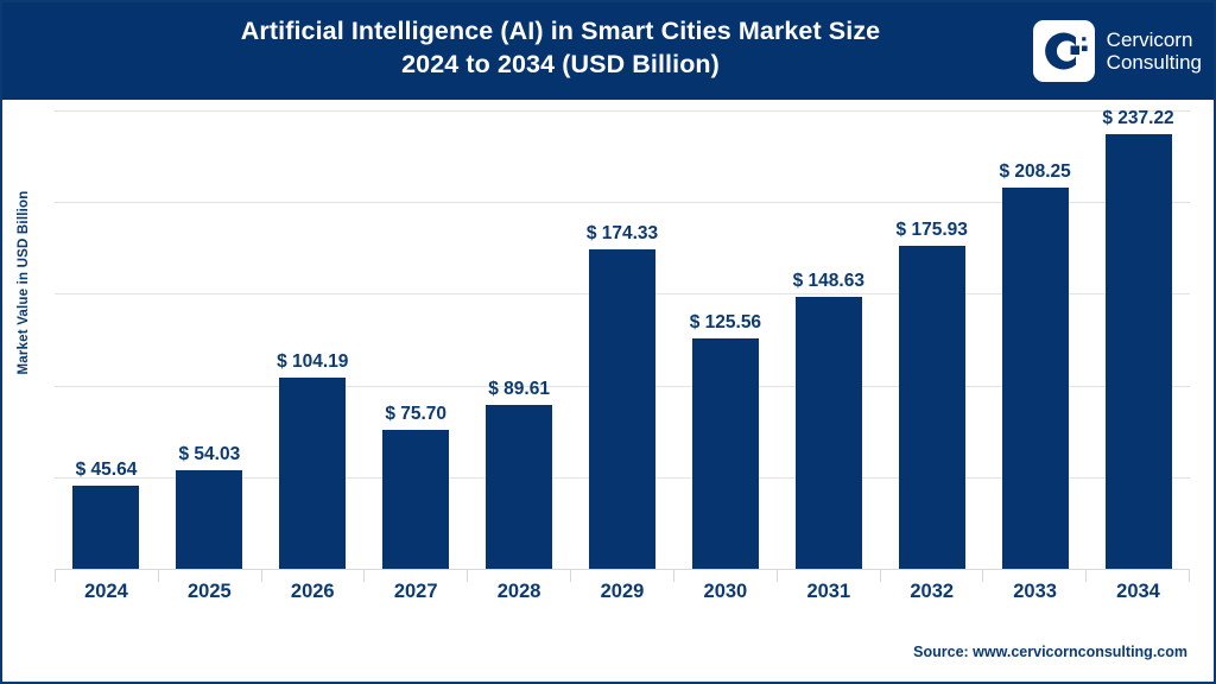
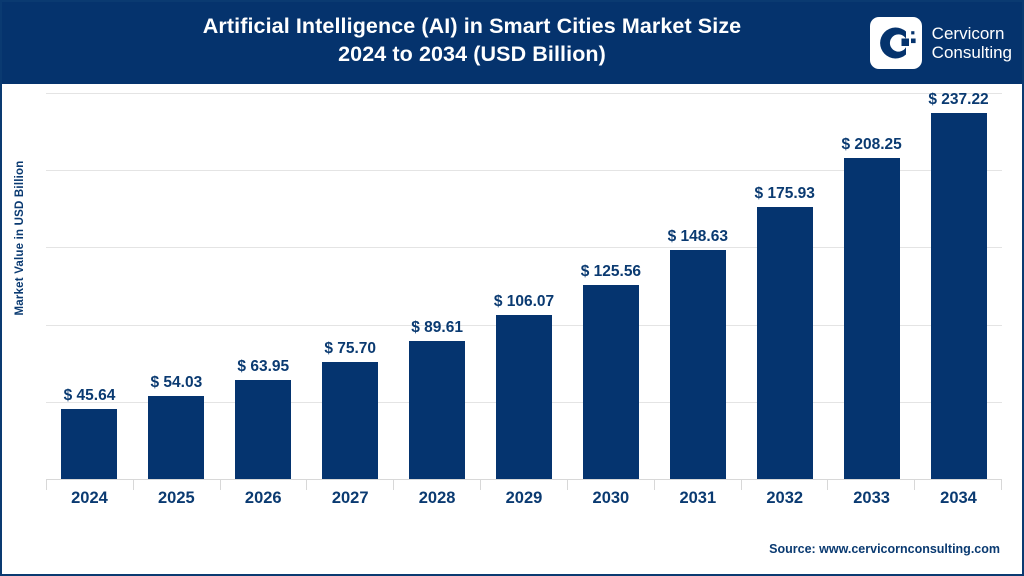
2026: 104.19 -> 63.95
2029: 174.33 -> 106.07
